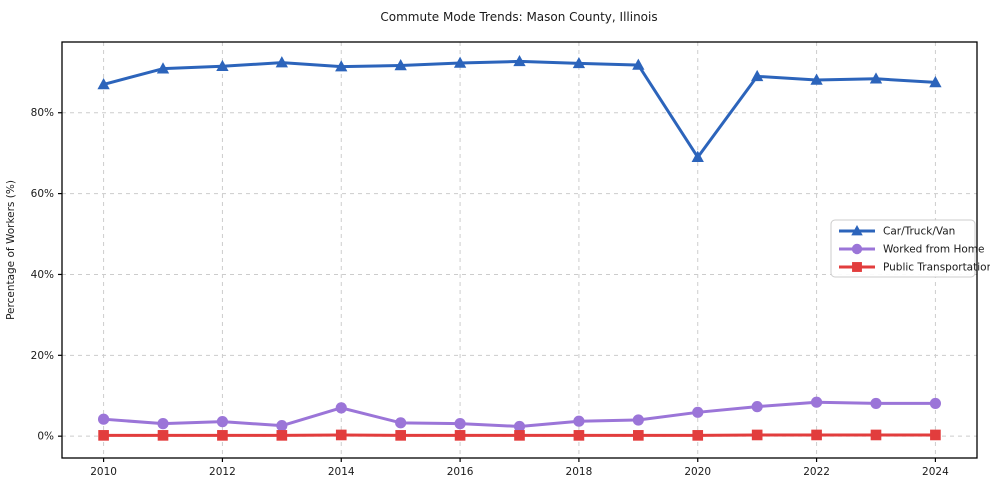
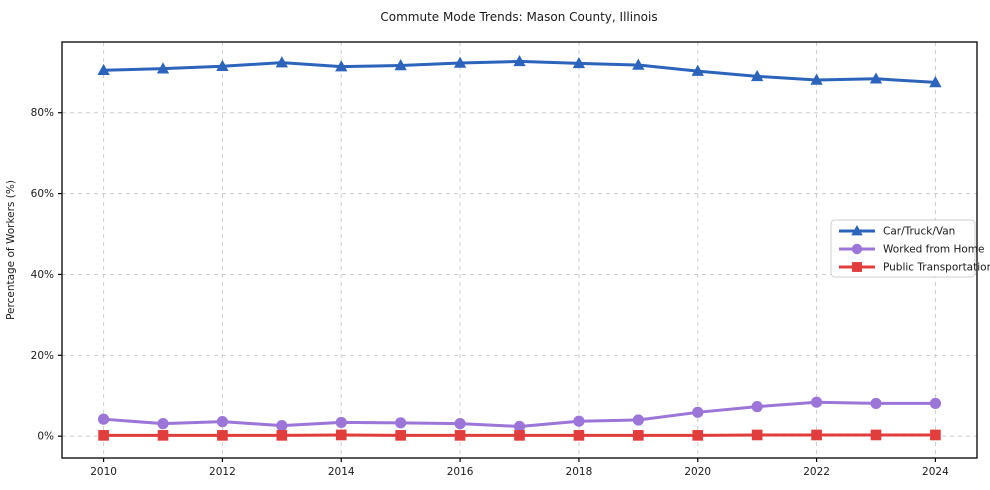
Car/Truck/Van/2010: 87% -> 90%
Worked from Home/2014: 7% -> 3%
Car/Truck/Van/2020: 69% -> 90%
